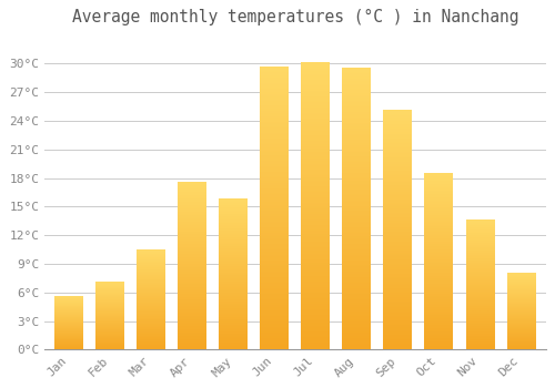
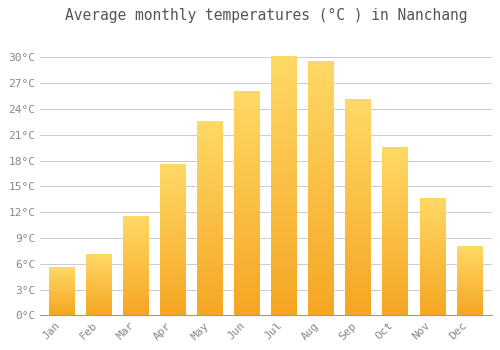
Mar: 10.4°C -> 11.5°C
May: 15.8°C -> 22.5°C
Jun: 29.6°C -> 26.0°C
Oct: 18.4°C -> 19.5°C
